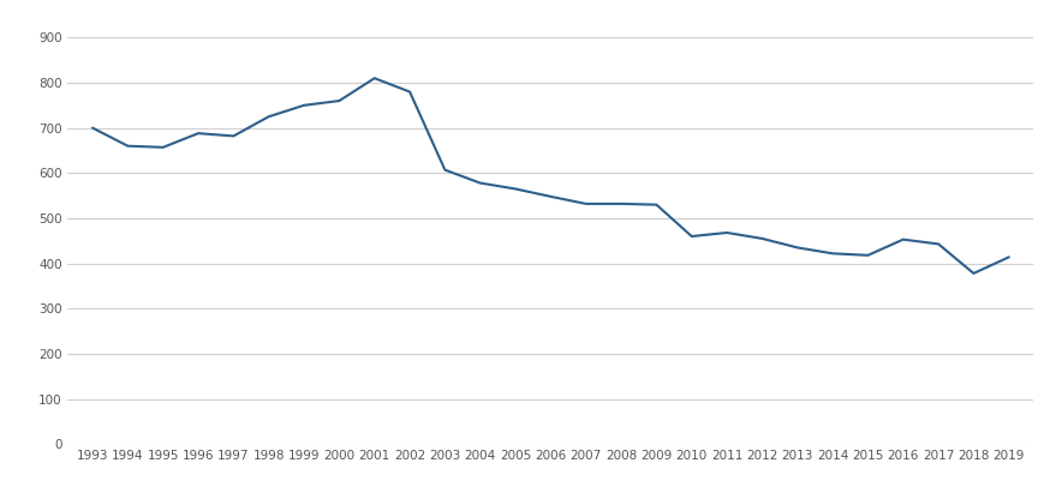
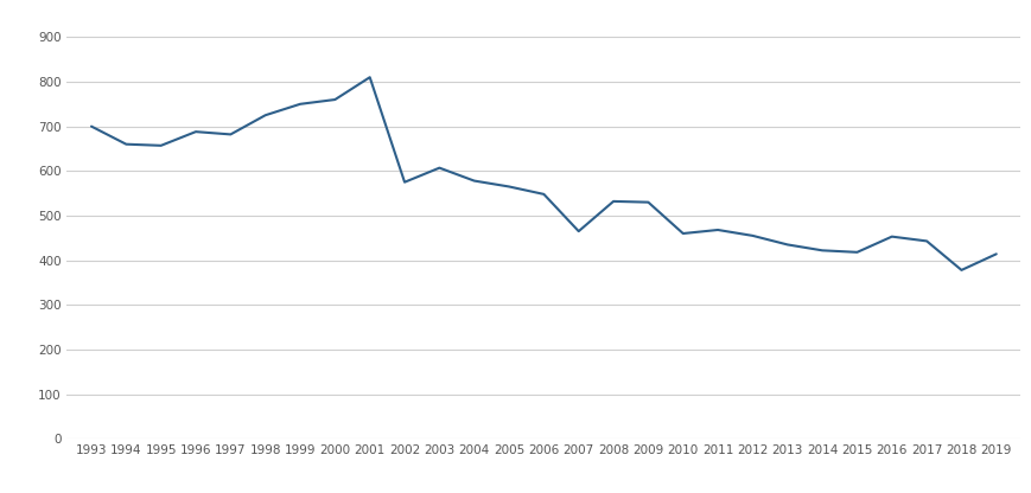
2002: 780 -> 575
2007: 532 -> 465
